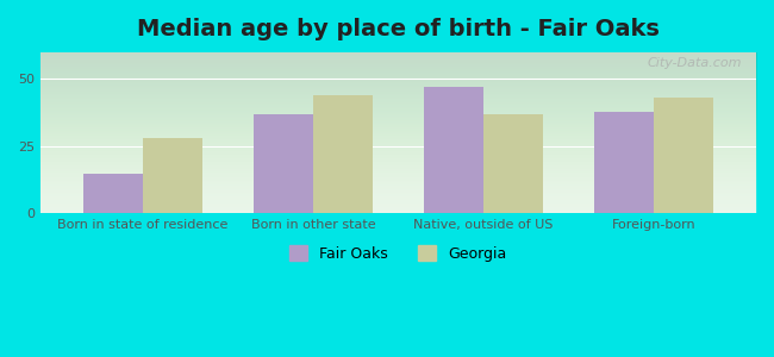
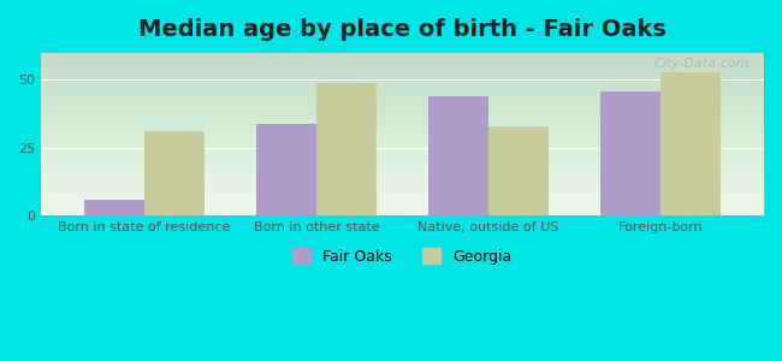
Fair Oaks/Born in state of residence: 15 -> 6
Georgia/Born in state of residence: 28 -> 31
Fair Oaks/Born in other state: 37 -> 34
Georgia/Born in other state: 44 -> 49
Fair Oaks/Native, outside of US: 47 -> 44
Georgia/Native, outside of US: 37 -> 33
Fair Oaks/Foreign-born: 38 -> 46
Georgia/Foreign-born: 43 -> 53
